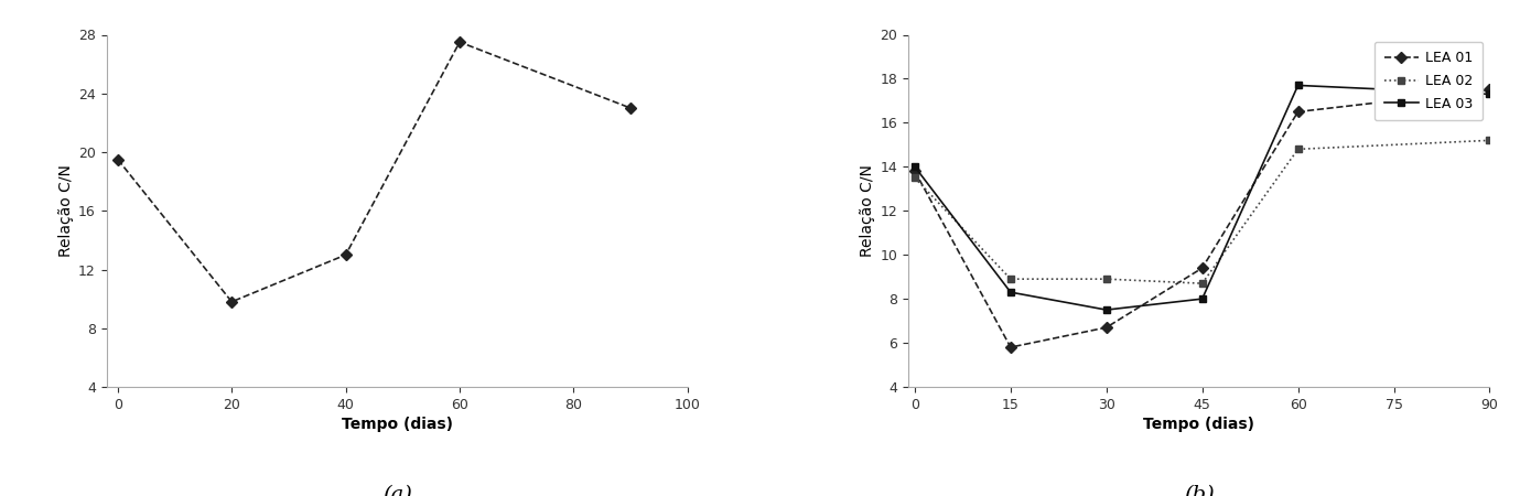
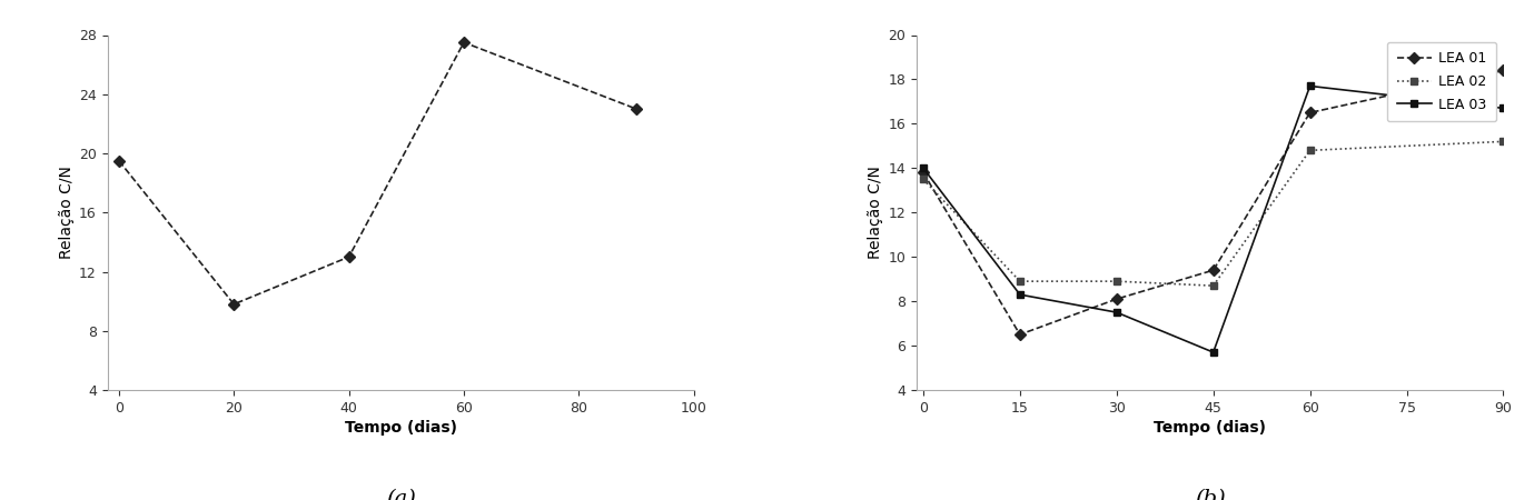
LEA 01/15: 5.8 -> 6.5
LEA 01/30: 6.7 -> 8.1
LEA 03/45: 8.0 -> 5.7
LEA 01/90: 17.5 -> 18.4
LEA 03/90: 17.3 -> 16.7
